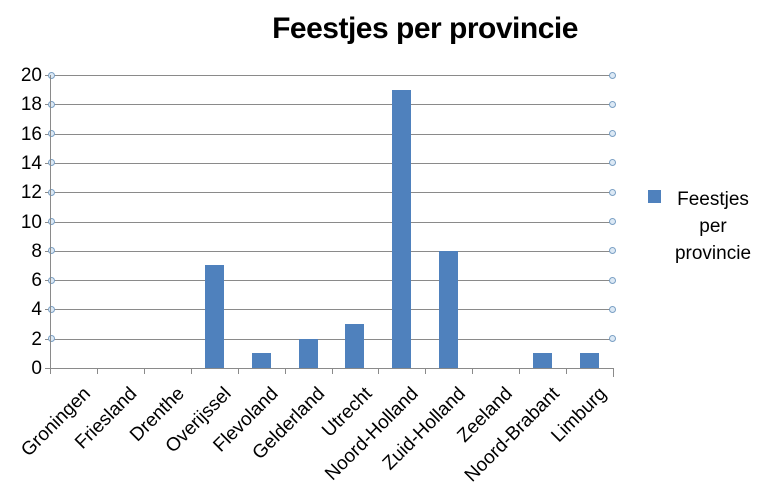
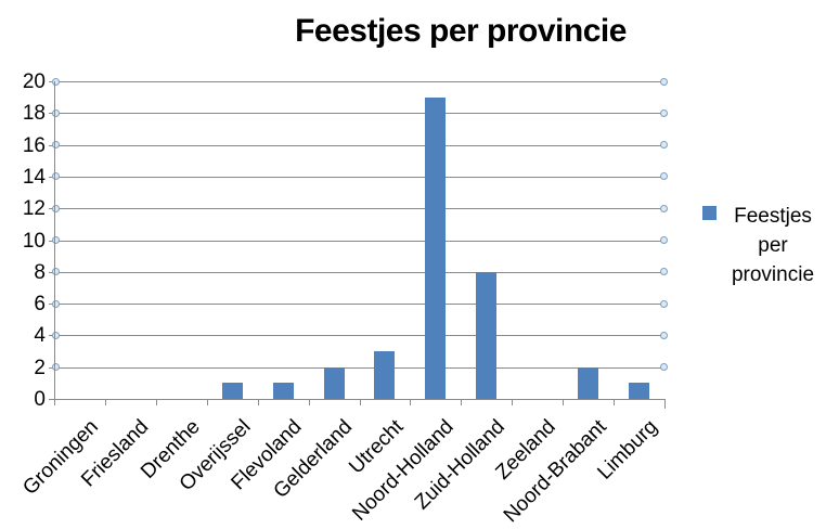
Overijssel: 7 -> 1
Noord-Brabant: 1 -> 2
